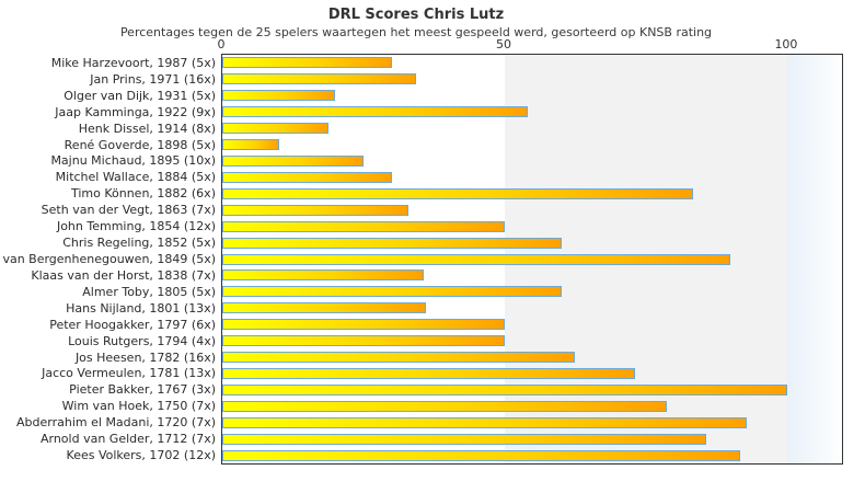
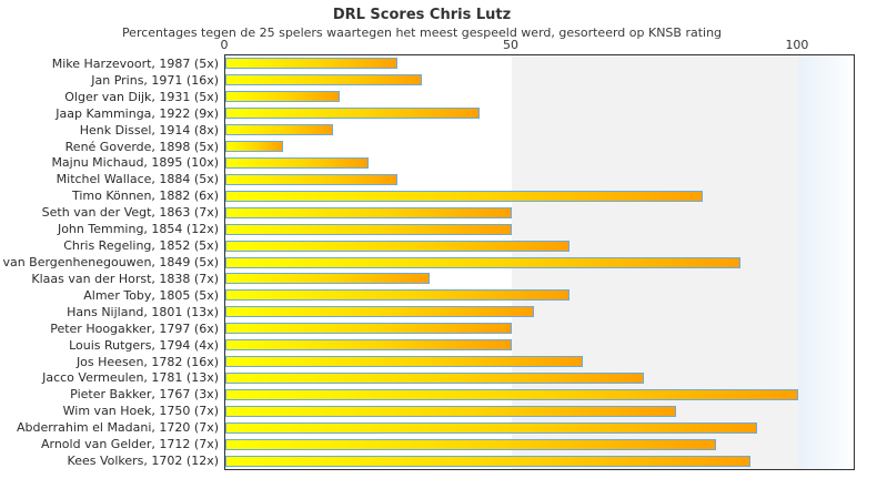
Jaap Kamminga, 1922 (9x): 54 -> 44
Seth van der Vegt, 1863 (7x): 33 -> 50
Hans Nijland, 1801 (13x): 36 -> 54
